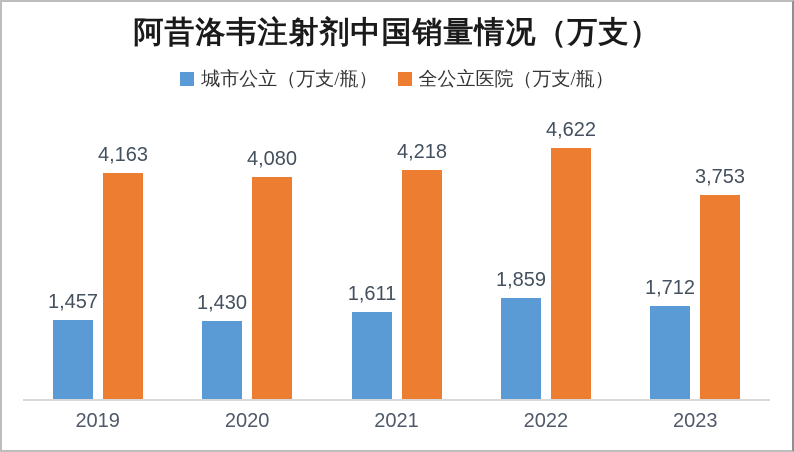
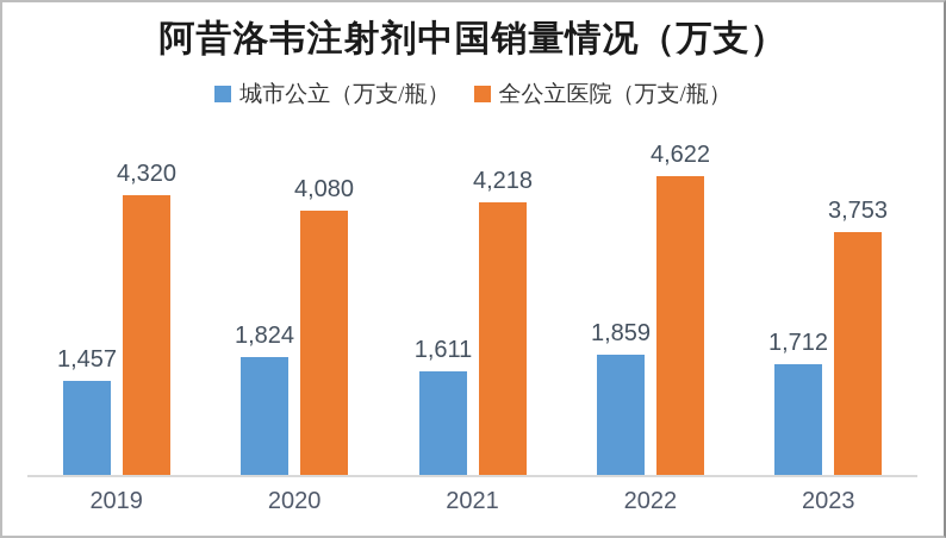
全公立医院（万支/瓶）/2019: 4,163 -> 4,320
城市公立（万支/瓶）/2020: 1,430 -> 1,824
